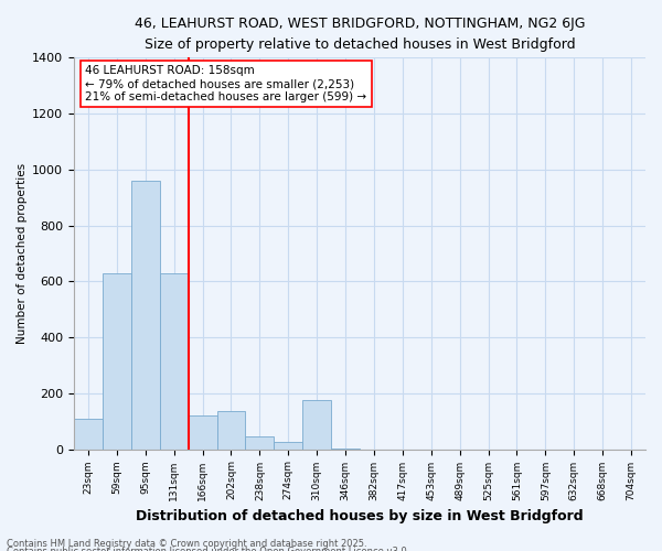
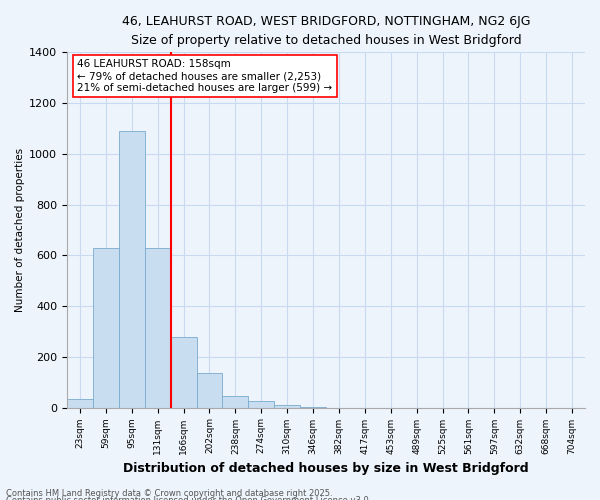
23sqm: 110 -> 35
95sqm: 960 -> 1090
166sqm: 120 -> 280
310sqm: 175 -> 10
